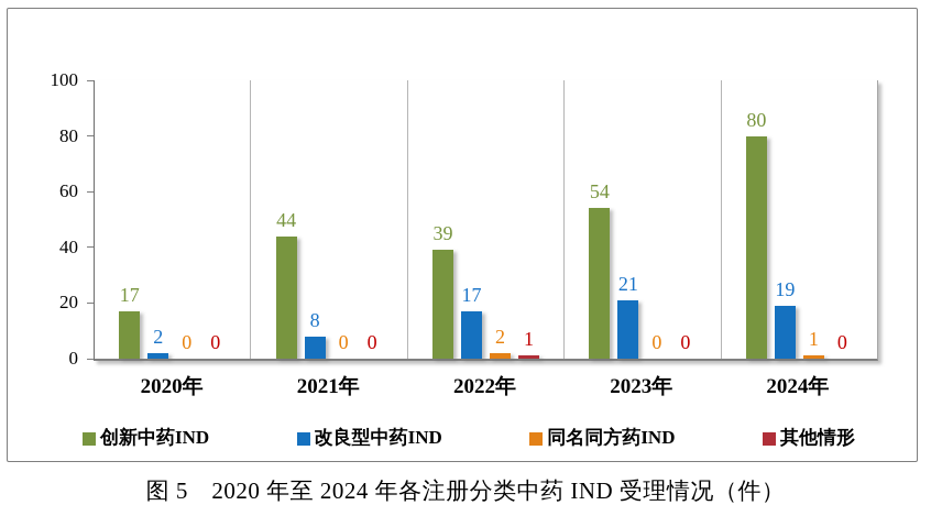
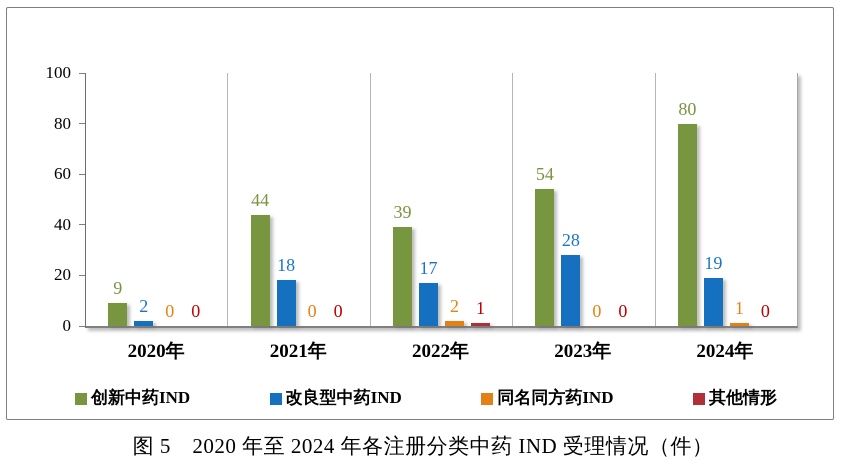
创新中药IND/2020年: 17 -> 9
改良型中药IND/2021年: 8 -> 18
改良型中药IND/2023年: 21 -> 28
